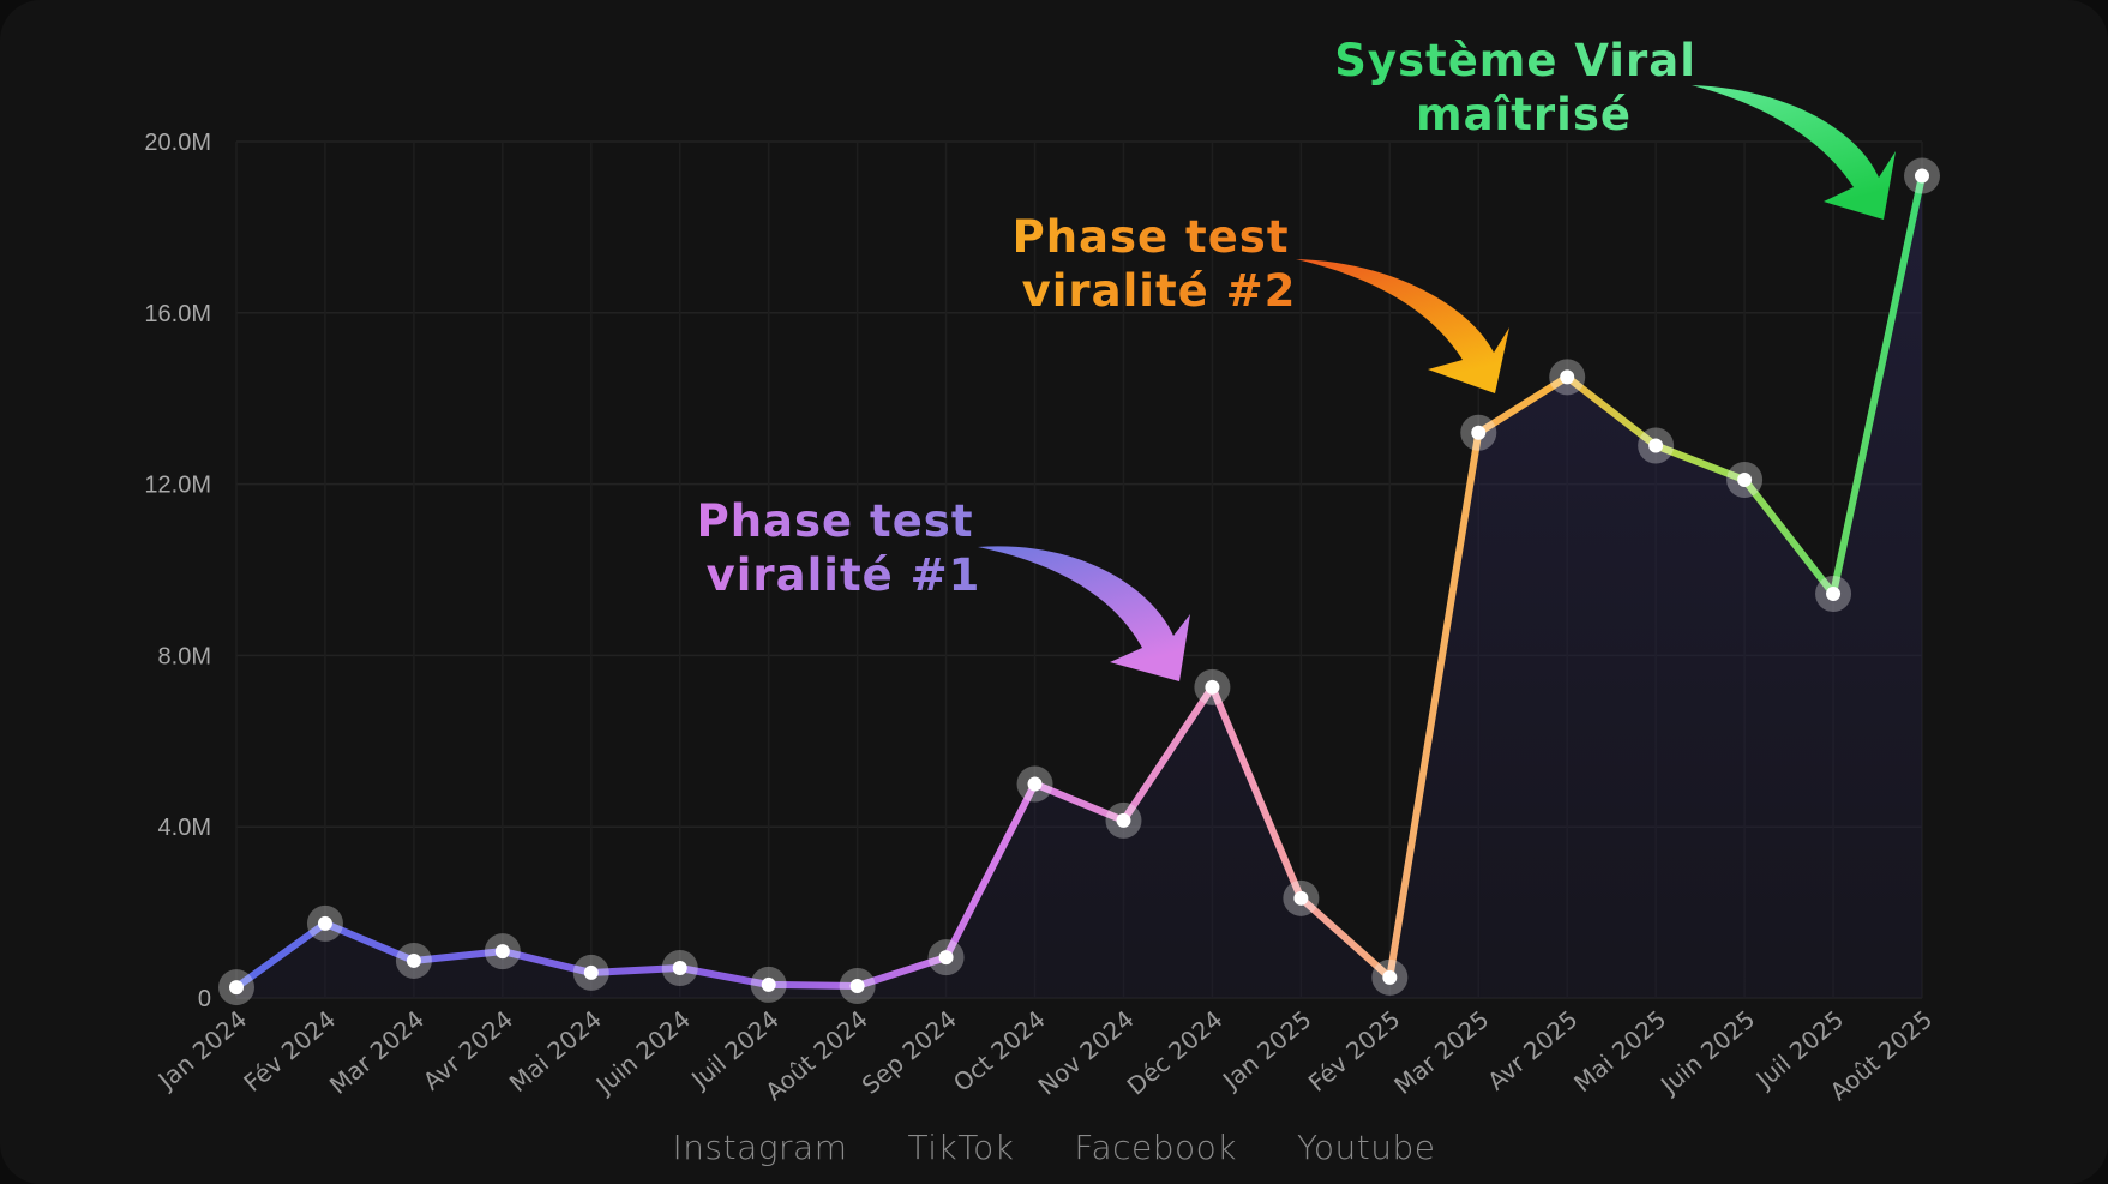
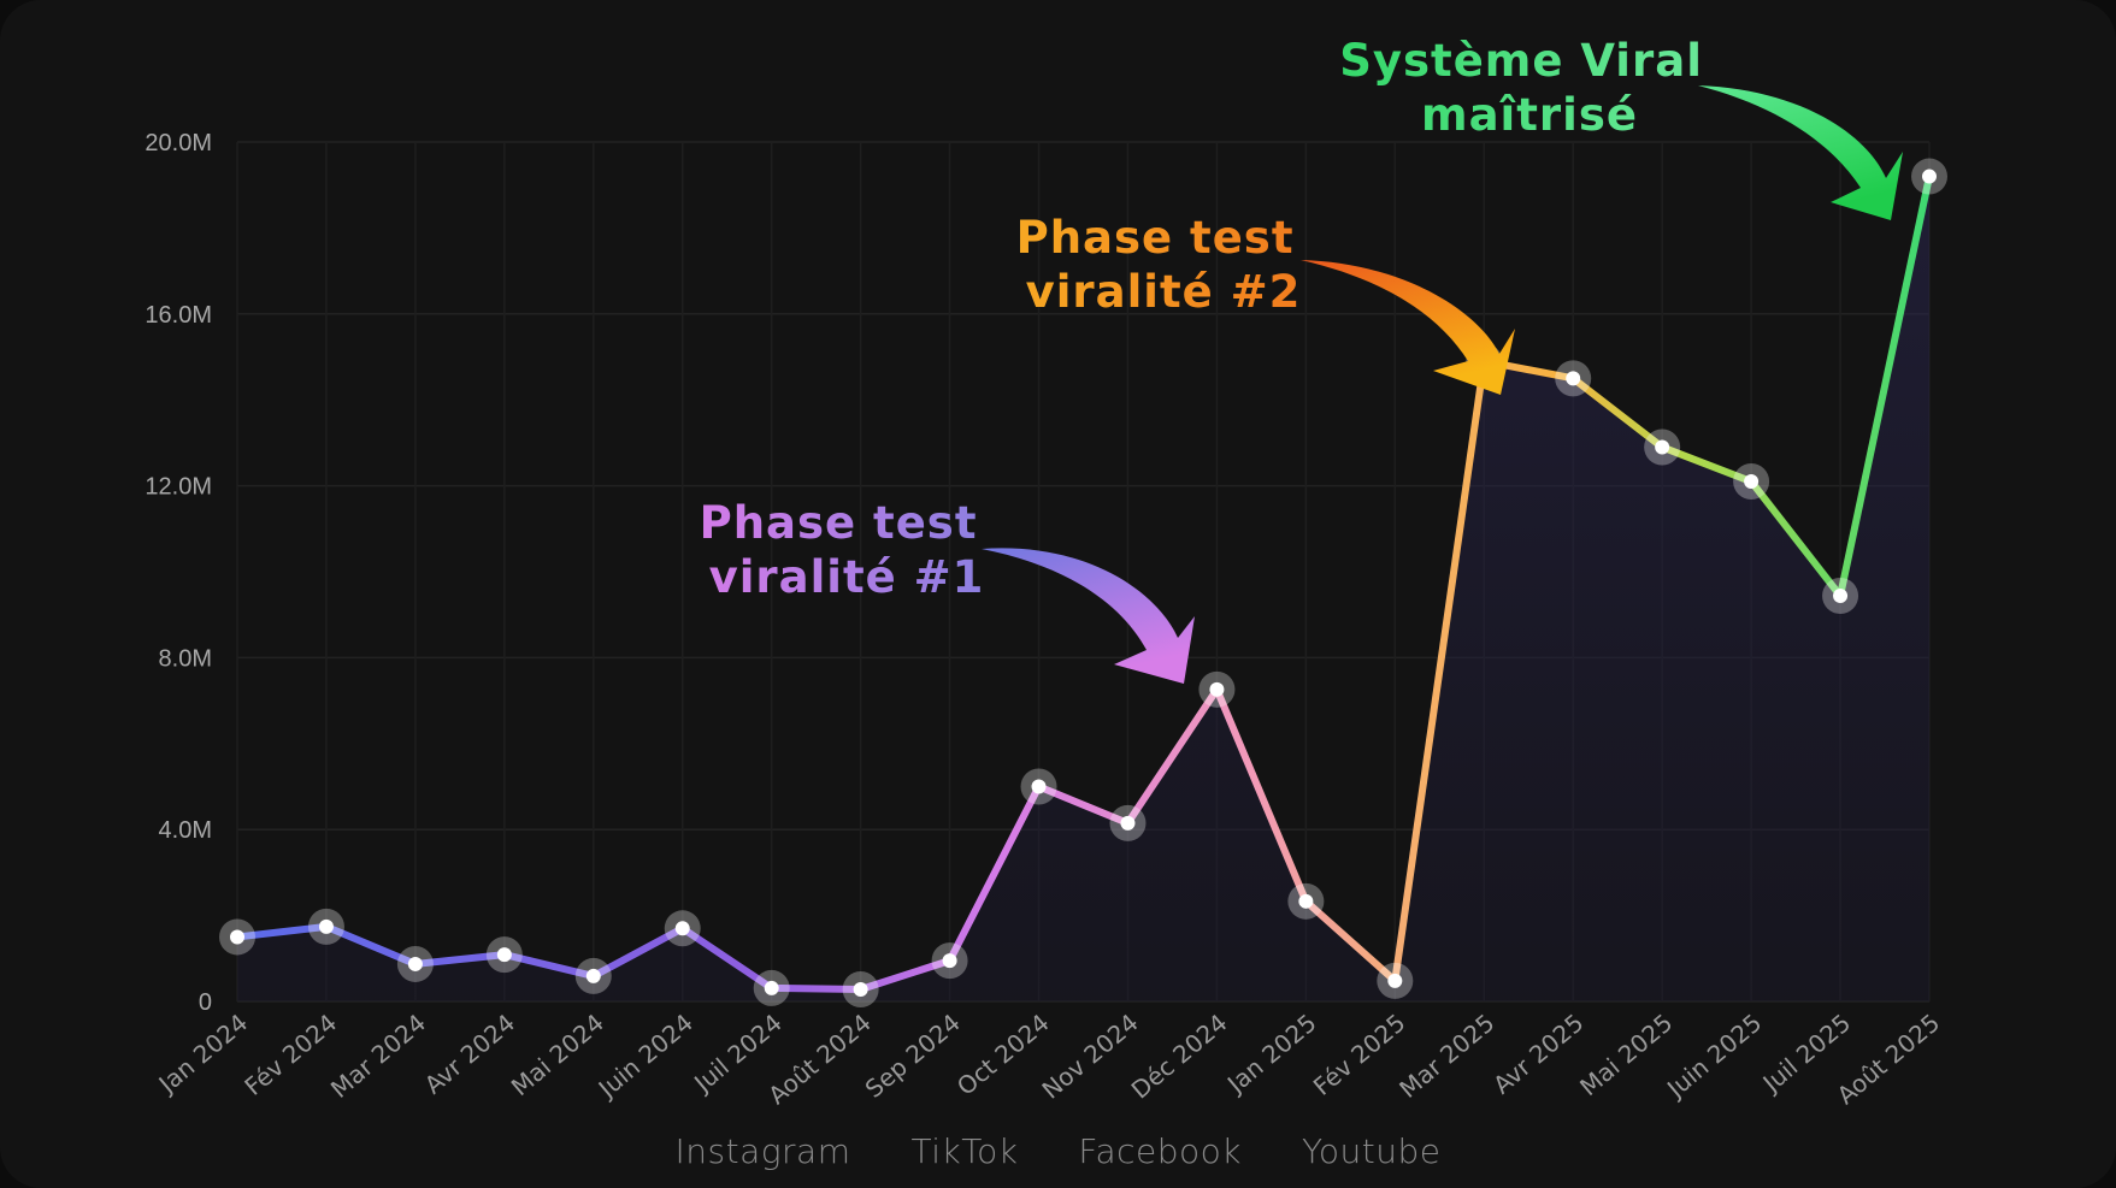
Jan 2024: 0.2M -> 1.5M
Juin 2024: 0.7M -> 1.7M
Mar 2025: 13.2M -> 14.9M
